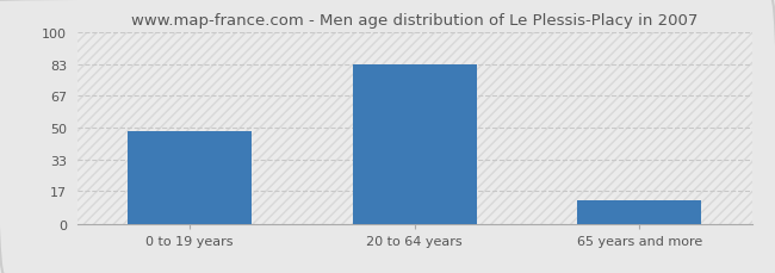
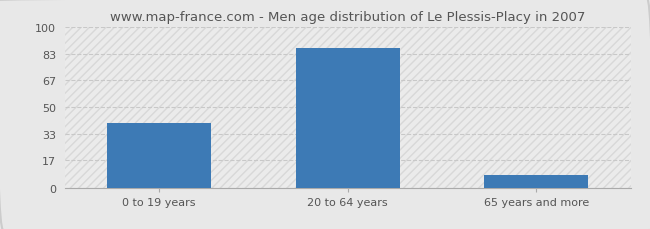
0 to 19 years: 48 -> 40
20 to 64 years: 83 -> 87
65 years and more: 12 -> 8
